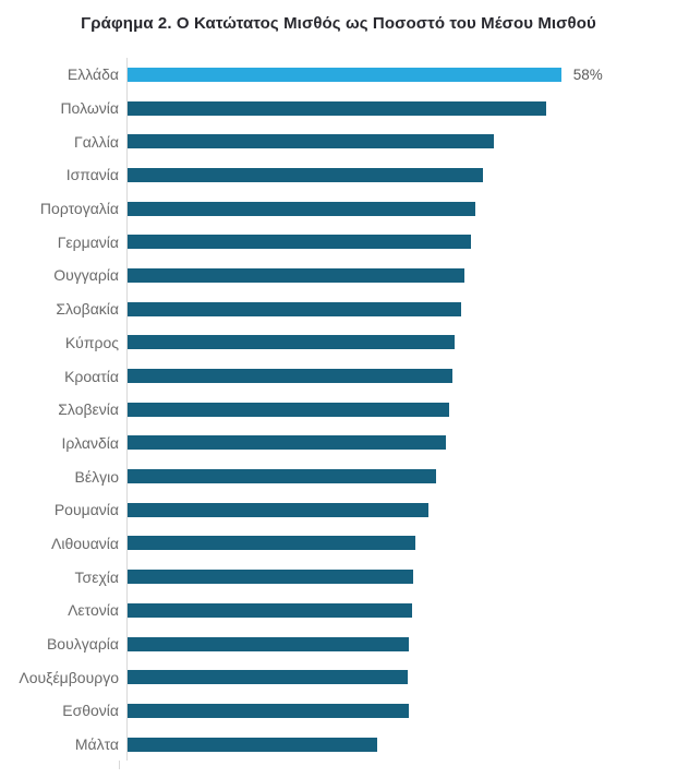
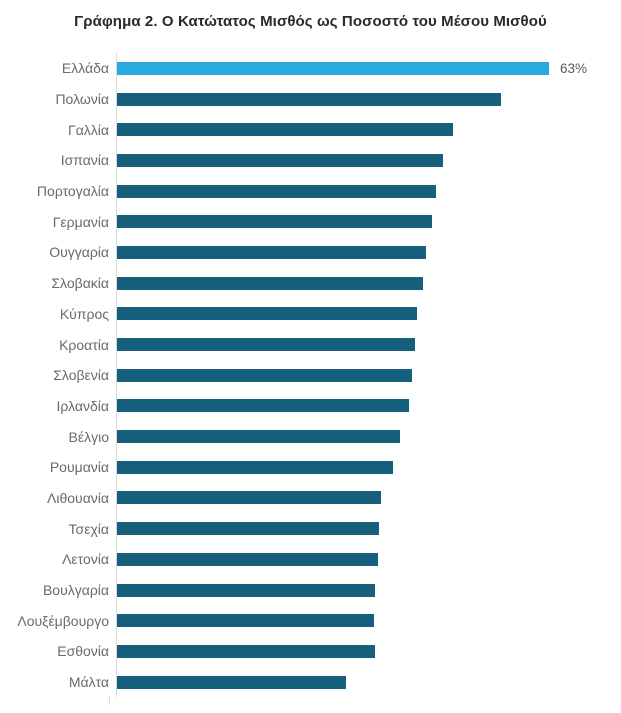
Ελλάδα: 58% -> 63%
